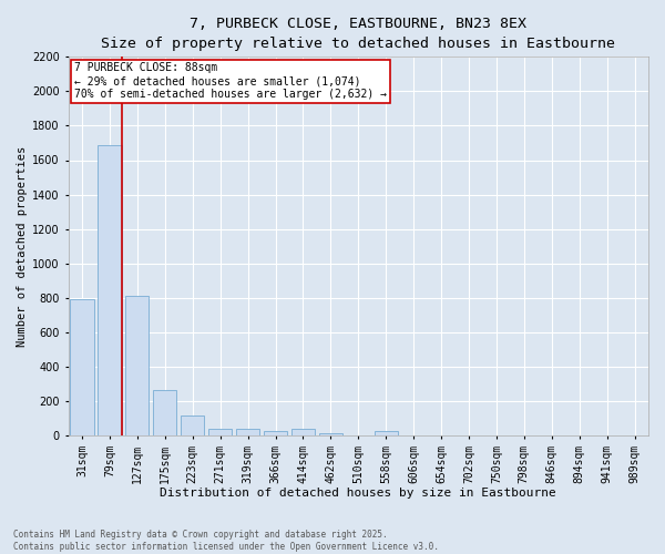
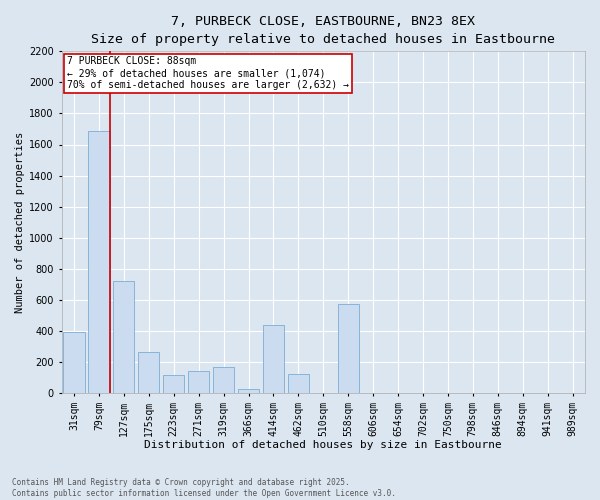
31sqm: 790 -> 390
127sqm: 810 -> 720
271sqm: 40 -> 140
319sqm: 40 -> 170
414sqm: 40 -> 440
462sqm: 10 -> 120
558sqm: 20 -> 570
